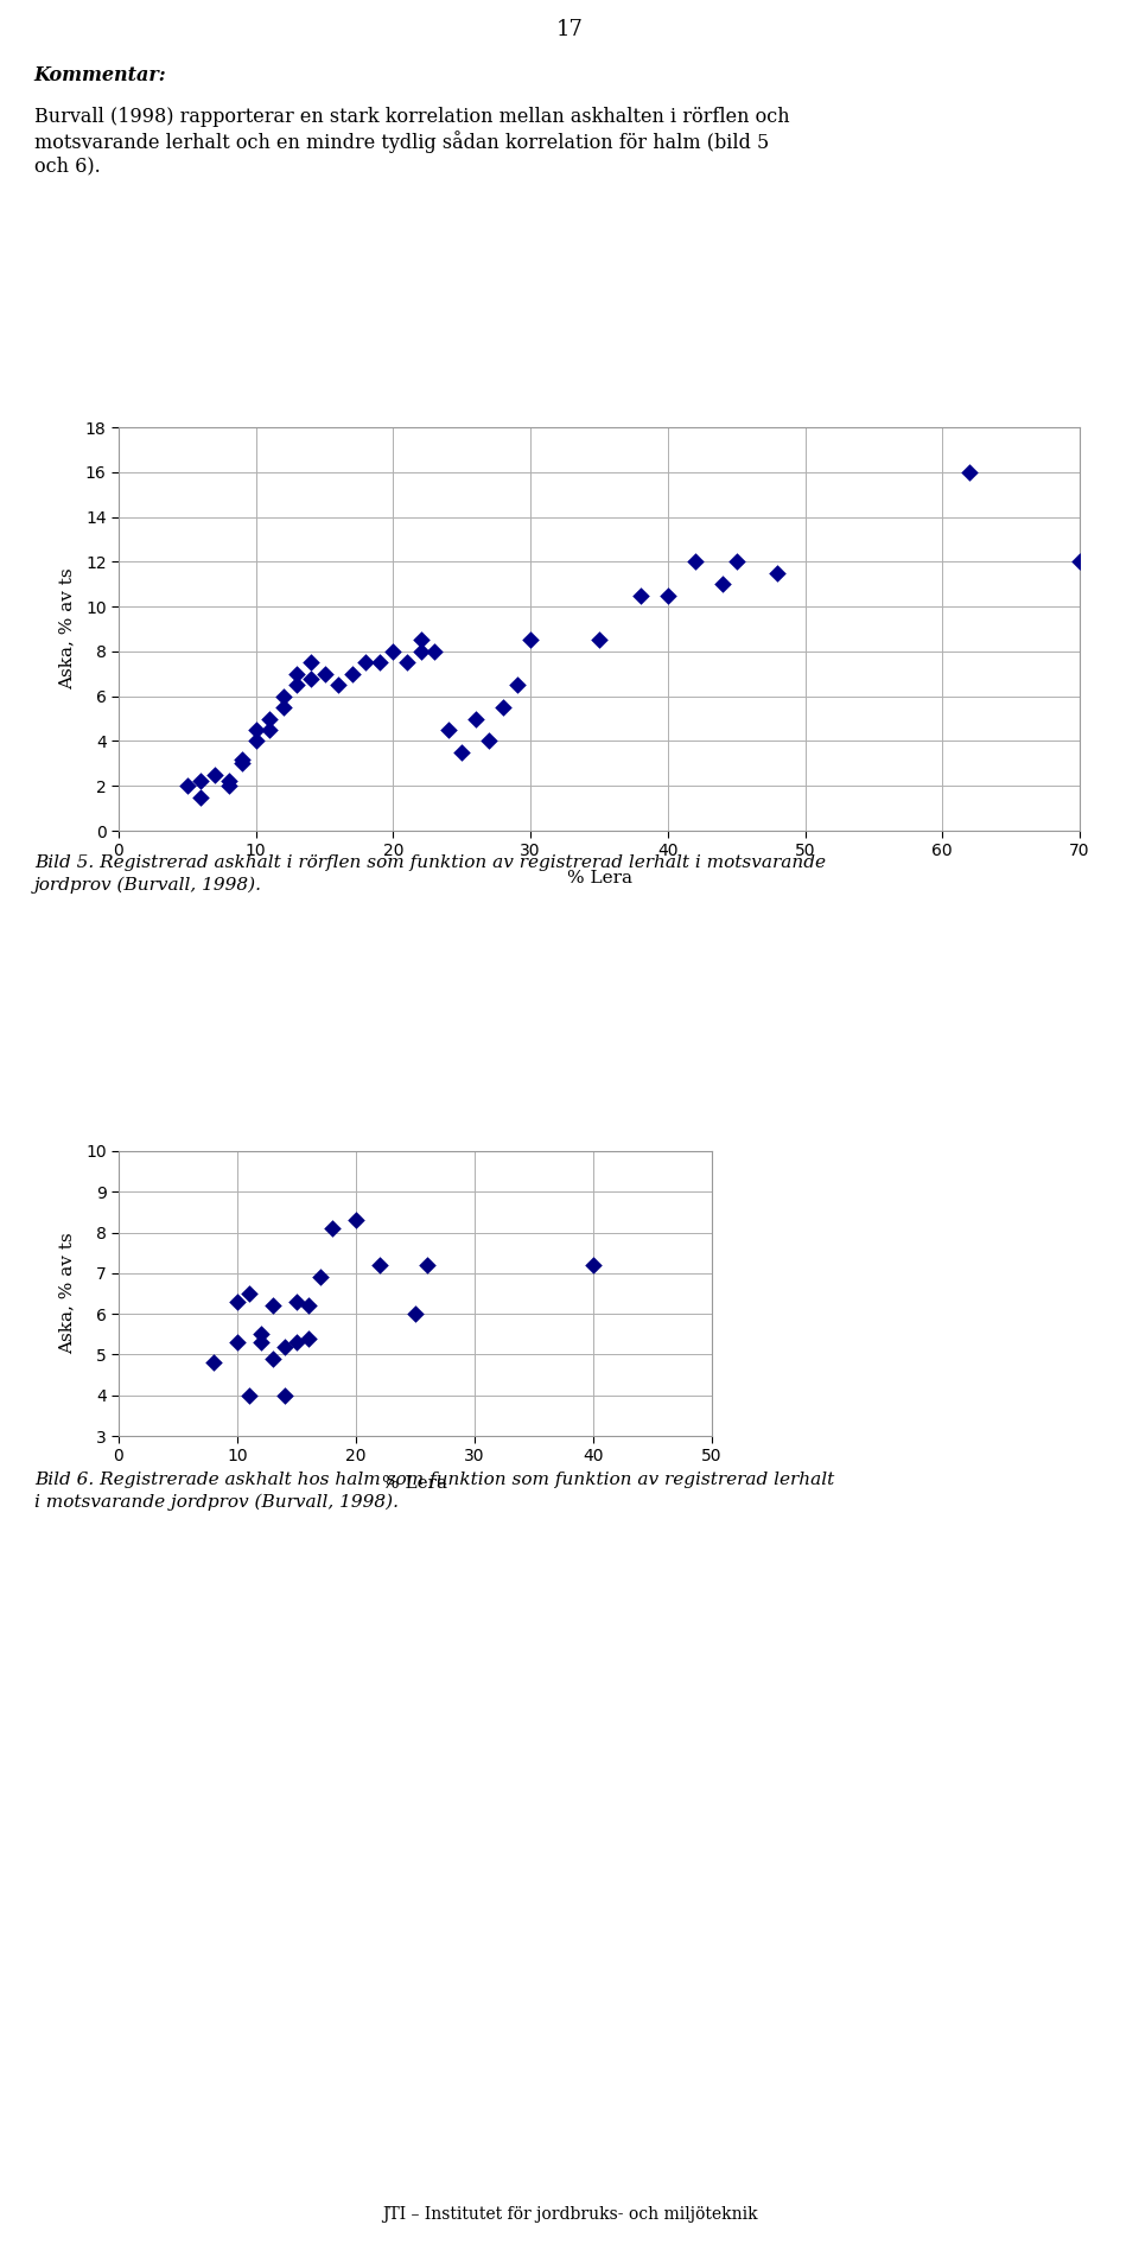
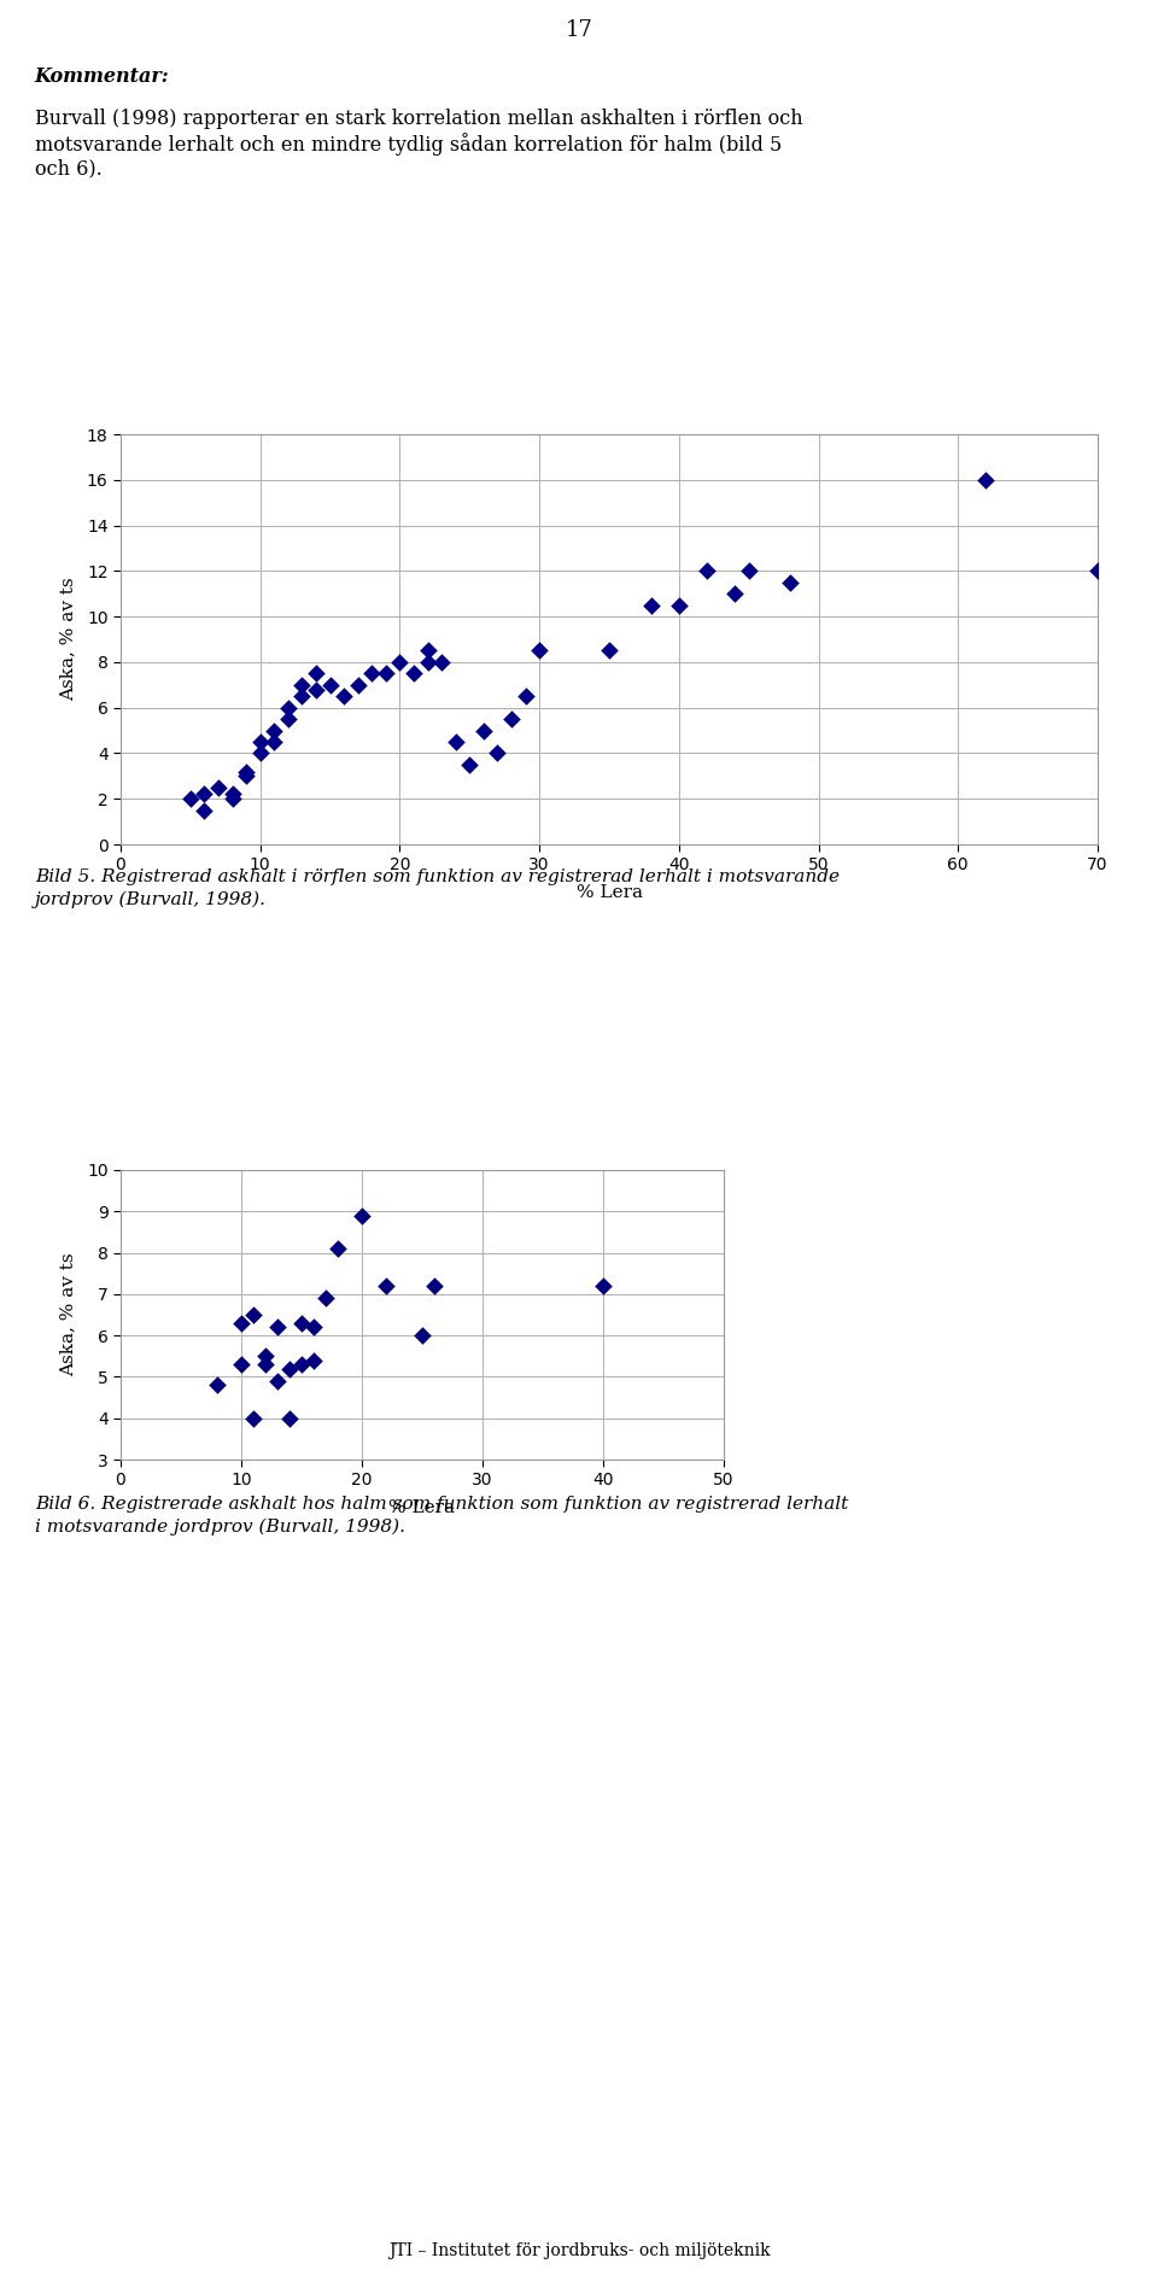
20: 8.3 -> 8.9
